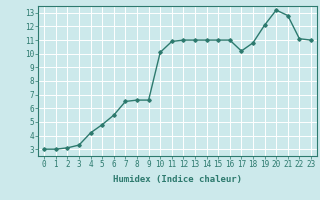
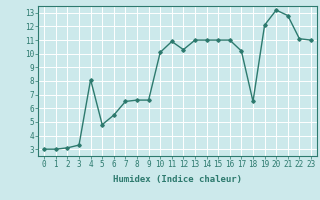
4: 4.2 -> 8.1
12: 11.0 -> 10.3
18: 10.8 -> 6.5
